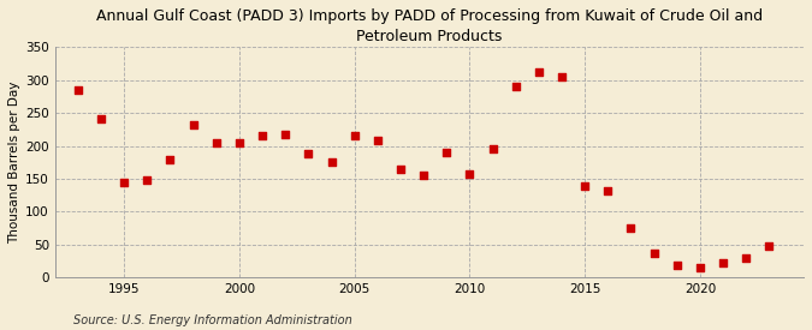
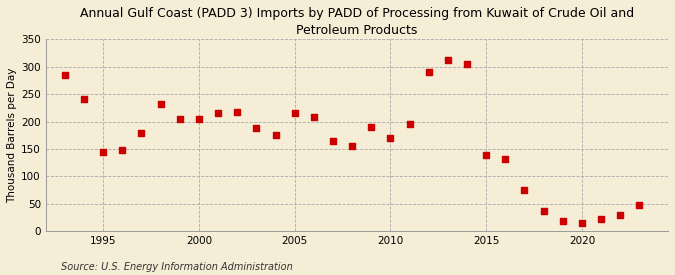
2010: 158 -> 170
